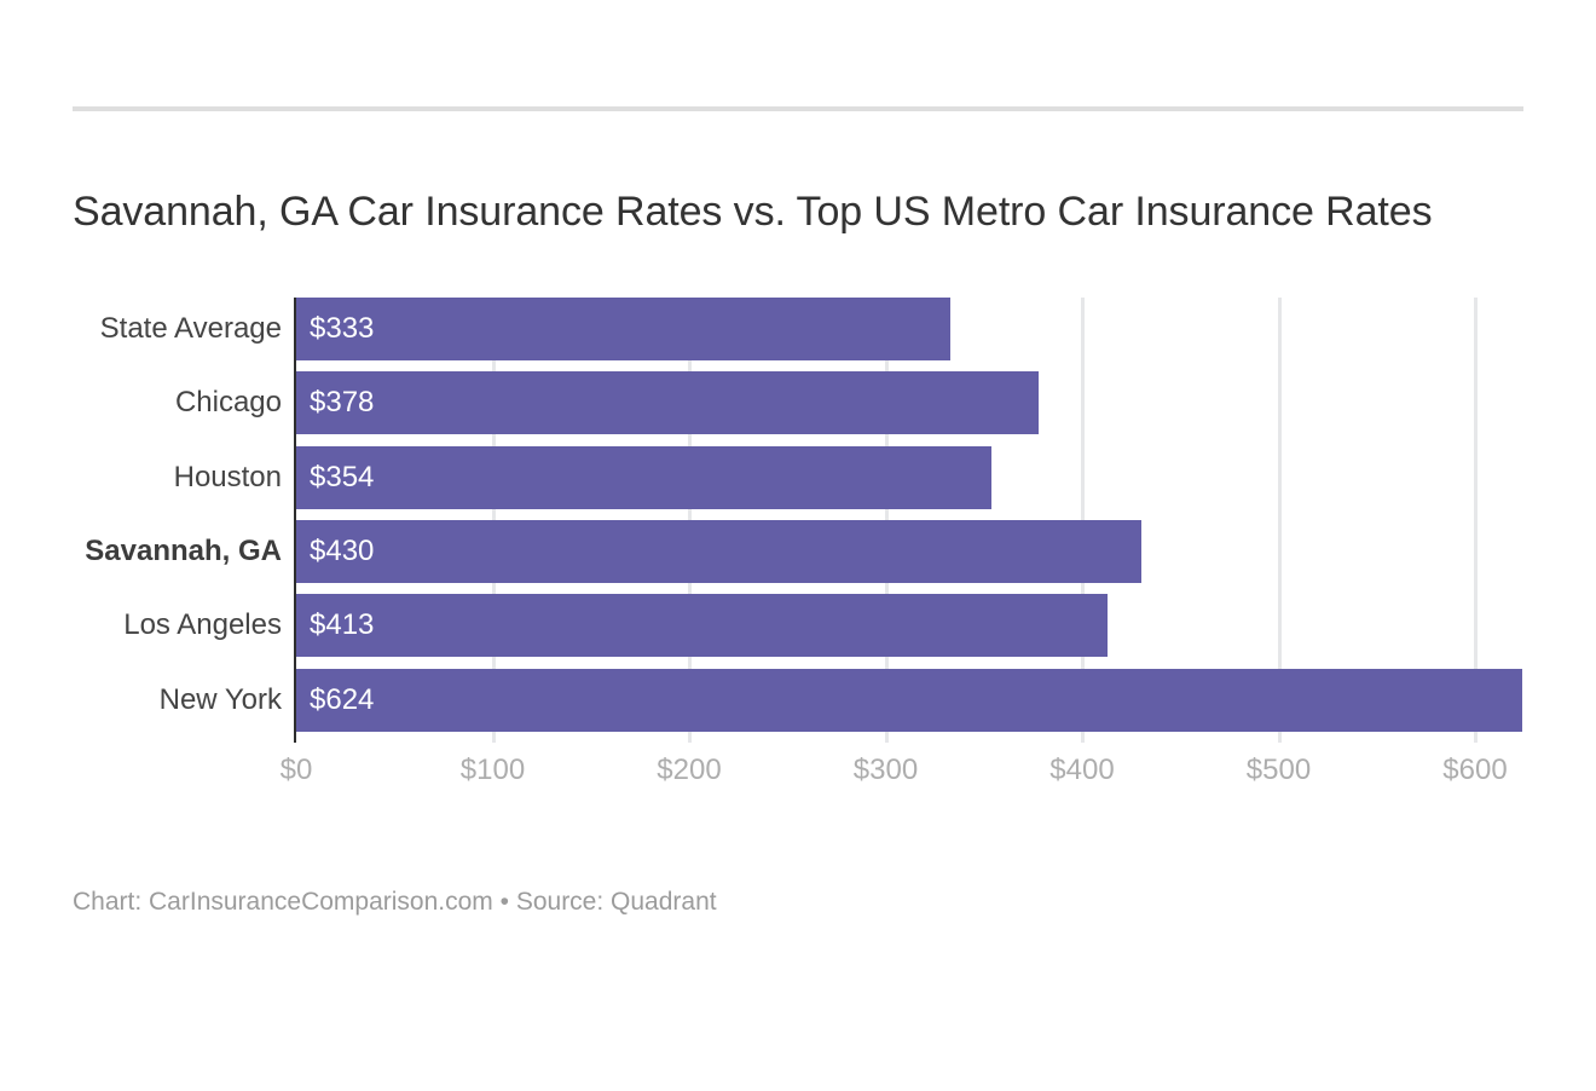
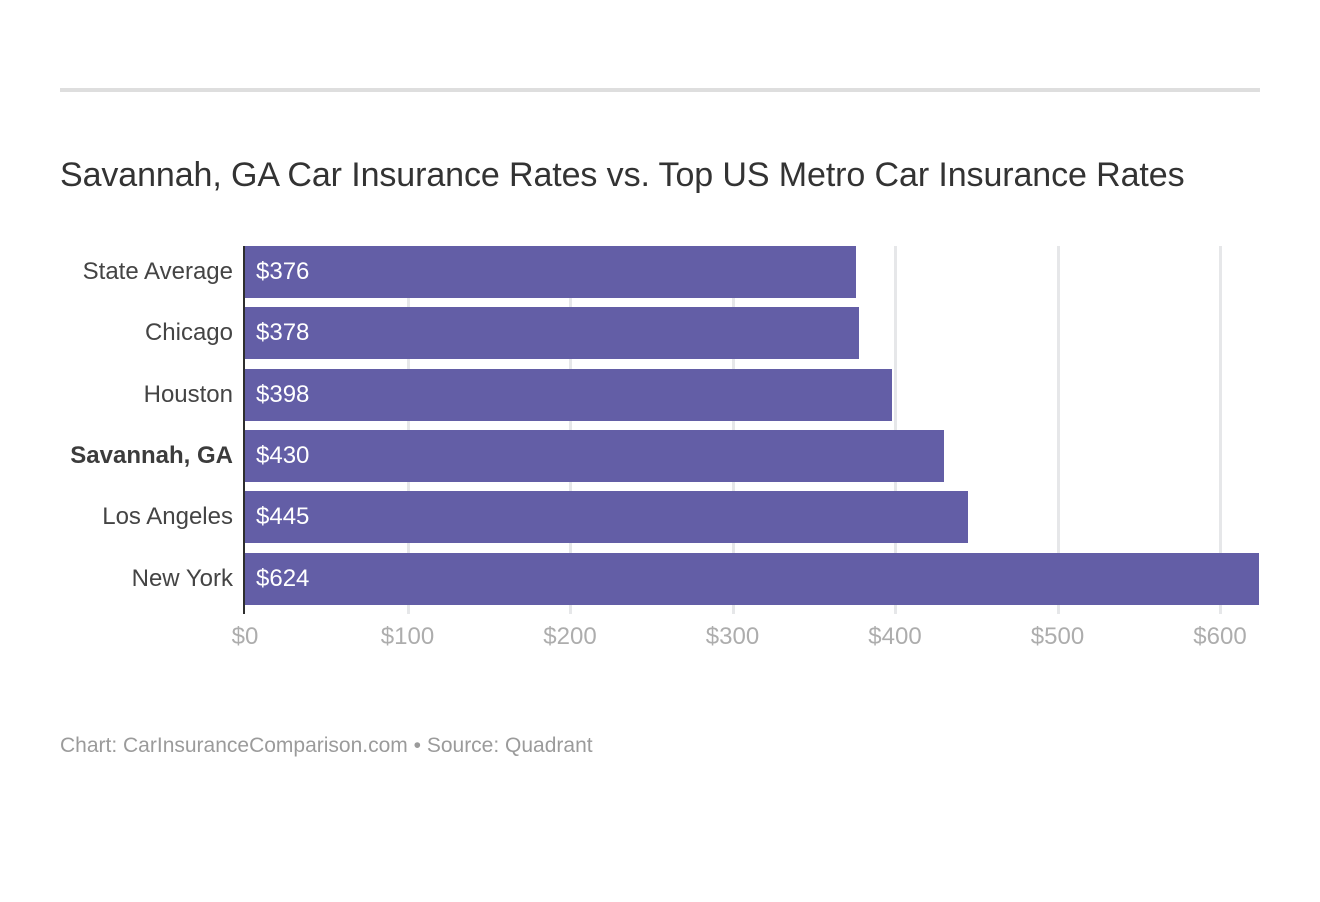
State Average: $333 -> $376
Houston: $354 -> $398
Los Angeles: $413 -> $445
